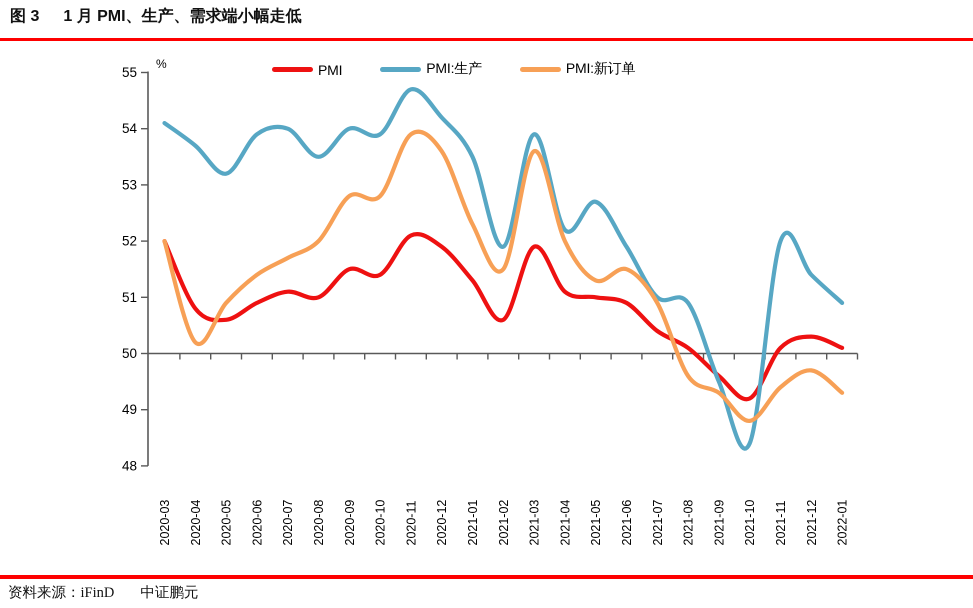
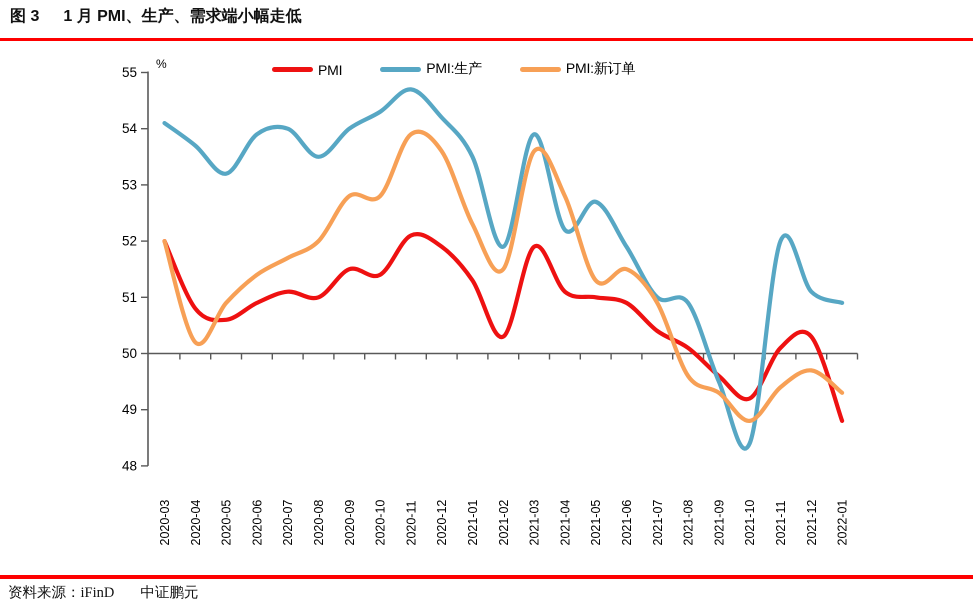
PMI:生产/2020-10: 53.9 -> 54.3
PMI/2021-02: 50.6 -> 50.3
PMI:新订单/2021-04: 52.0 -> 52.8
PMI:生产/2021-12: 51.4 -> 51.1
PMI/2022-01: 50.1 -> 48.8
